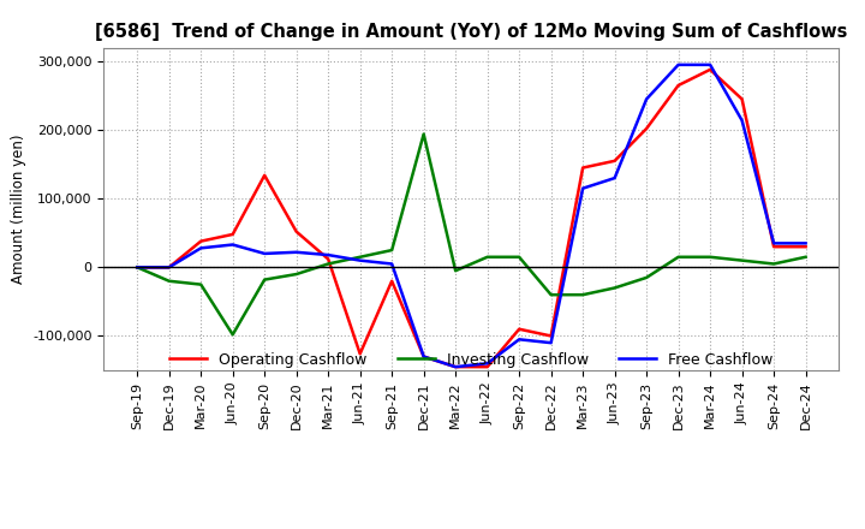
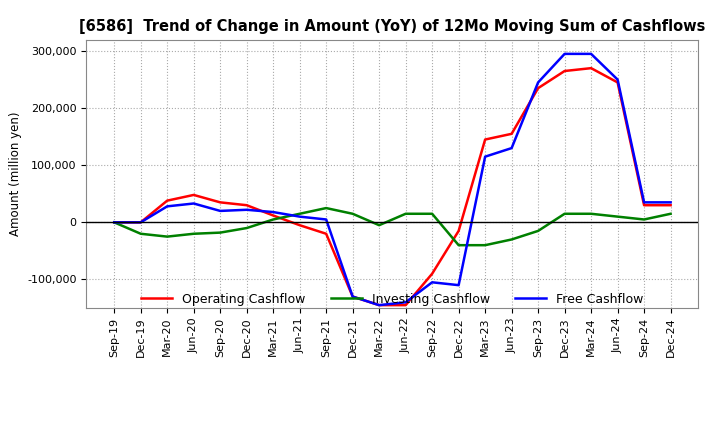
Investing Cashflow/Jun-20: -98,000 -> -20,000
Operating Cashflow/Sep-20: 134,000 -> 35,000
Operating Cashflow/Dec-20: 52,000 -> 30,000
Operating Cashflow/Jun-21: -126,000 -> -5,000
Investing Cashflow/Dec-21: 194,000 -> 15,000
Operating Cashflow/Dec-22: -100,000 -> -15,000
Operating Cashflow/Sep-23: 202,000 -> 235,000
Operating Cashflow/Mar-24: 288,000 -> 270,000
Free Cashflow/Jun-24: 214,000 -> 250,000
